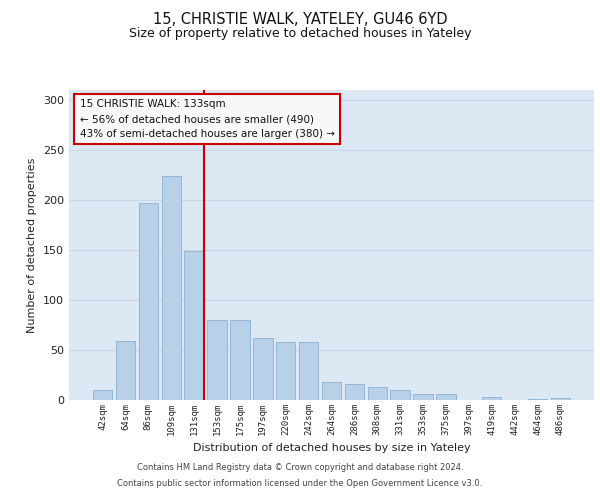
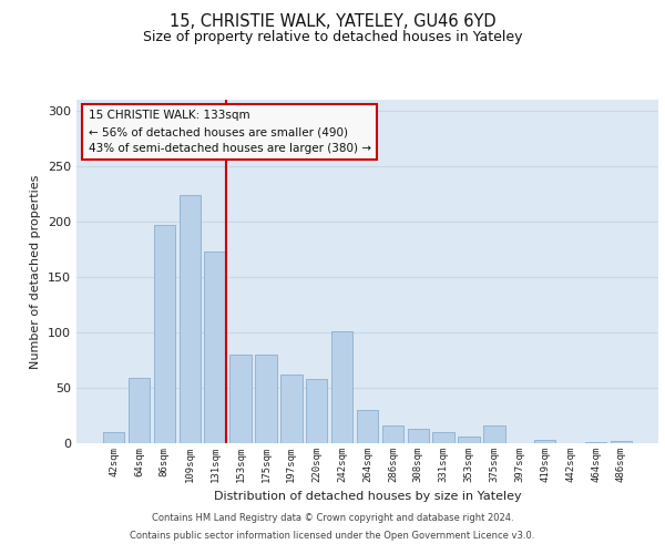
131sqm: 149 -> 173
242sqm: 58 -> 101
264sqm: 18 -> 30
375sqm: 6 -> 16
